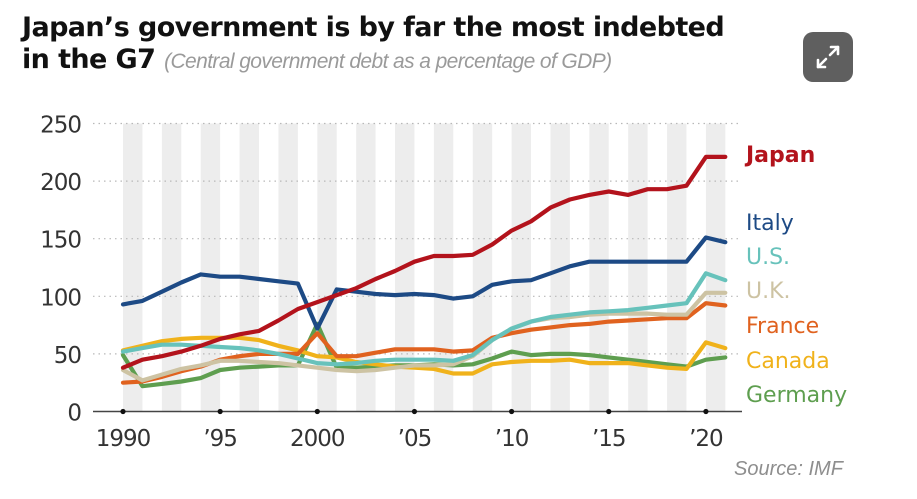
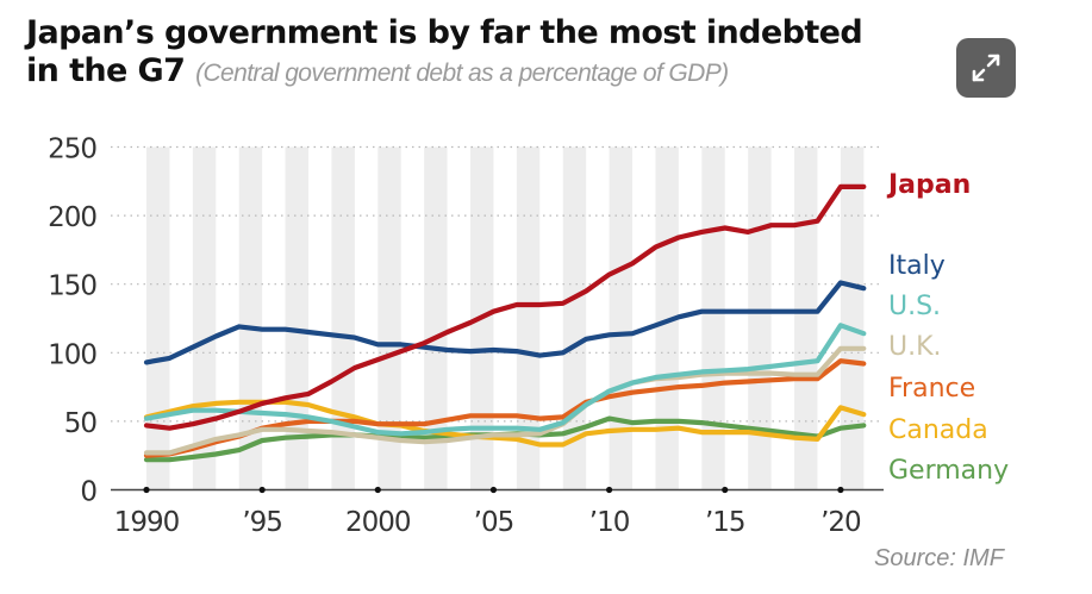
Japan/1990: 38 -> 47
U.K./1990: 36 -> 27
Germany/1990: 49 -> 22
Italy/2000: 72 -> 106
France/2000: 68 -> 48
Germany/2000: 76 -> 39
